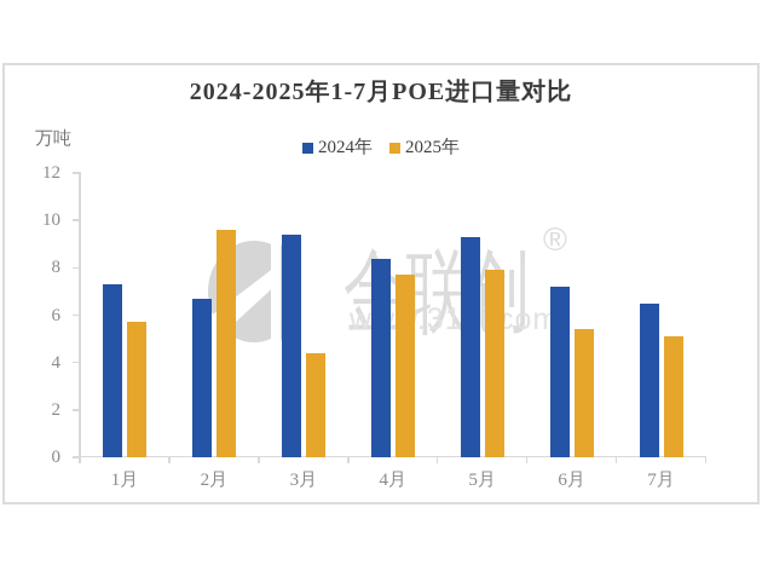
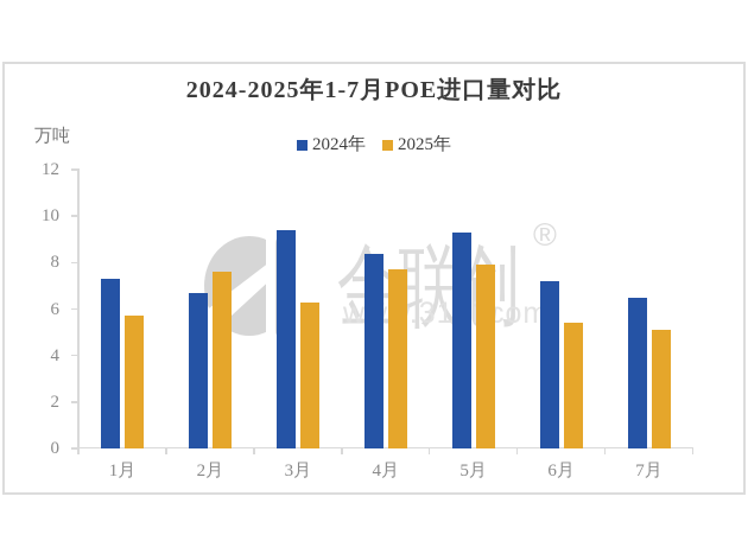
2025年/2月: 9.6 -> 7.6
2025年/3月: 4.4 -> 6.3
